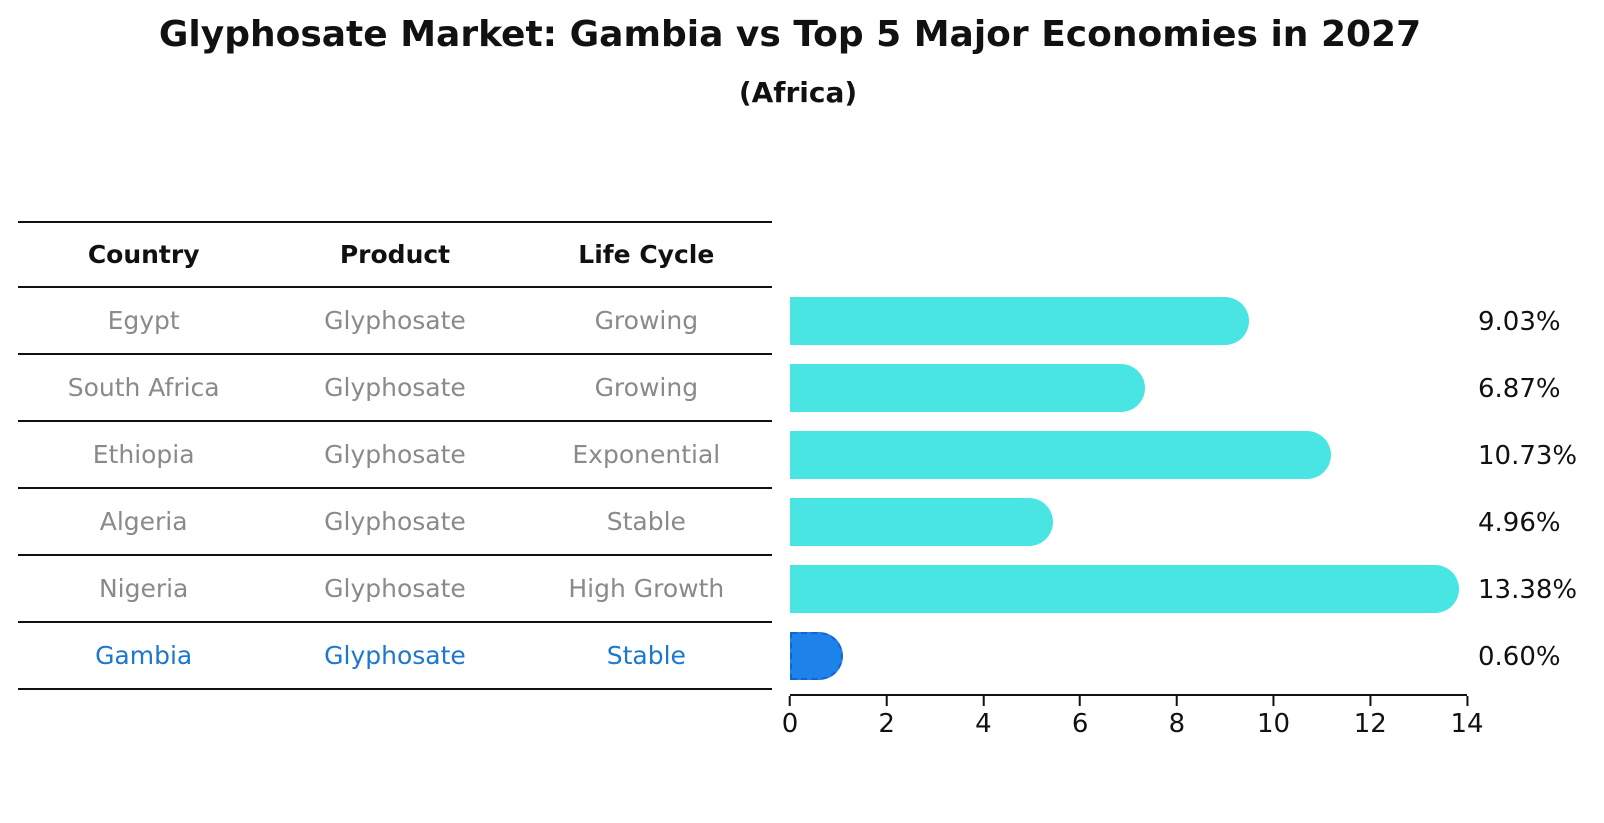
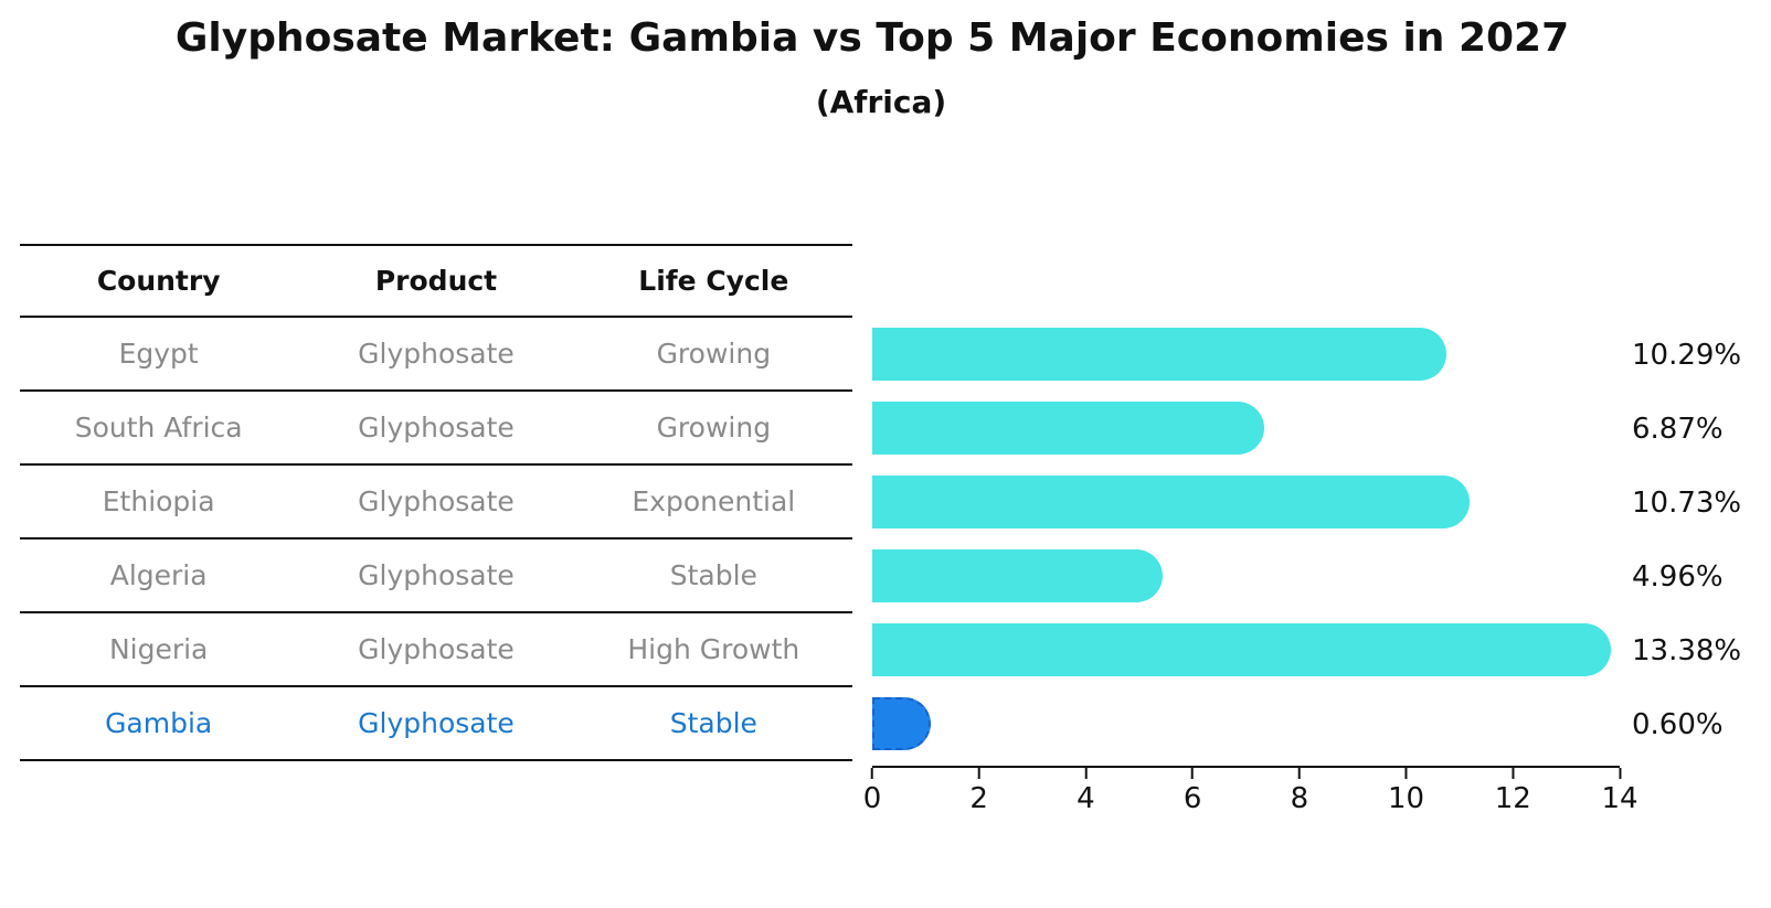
Egypt: 9.03% -> 10.29%
